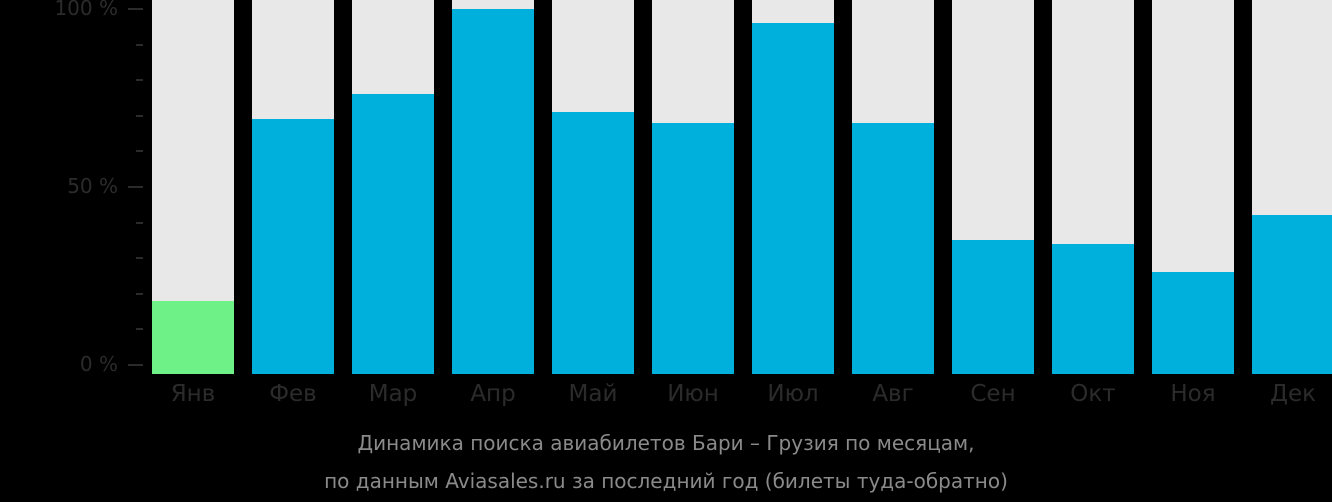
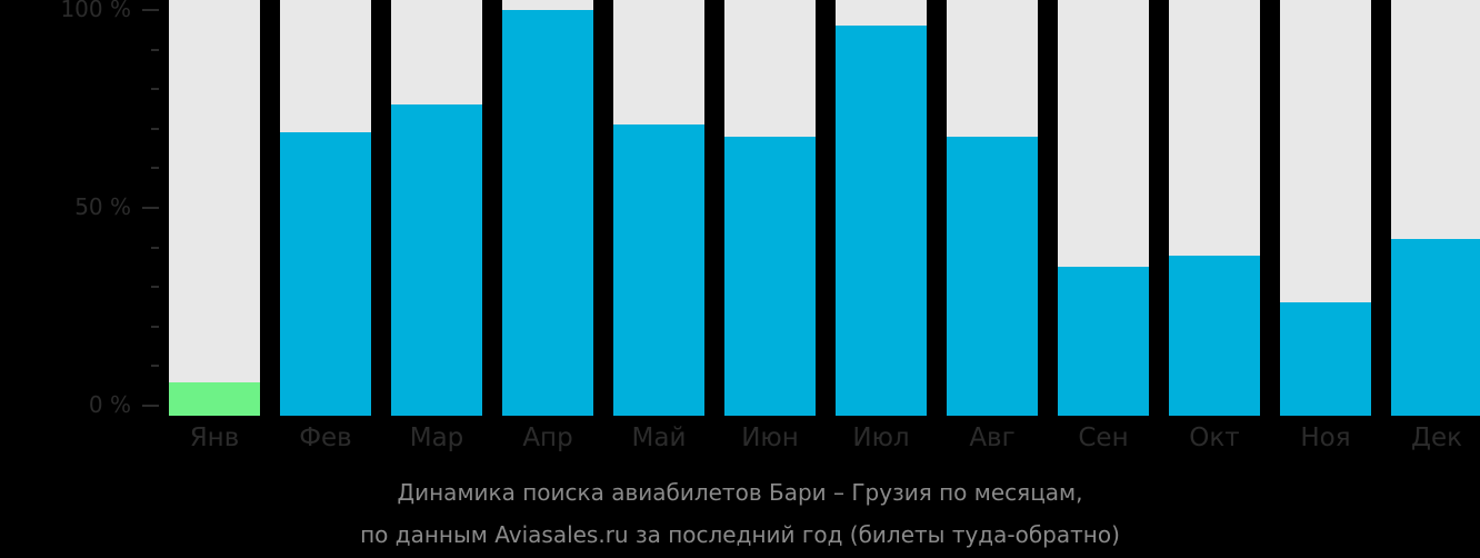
Янв: 18% -> 6%
Окт: 34% -> 38%
